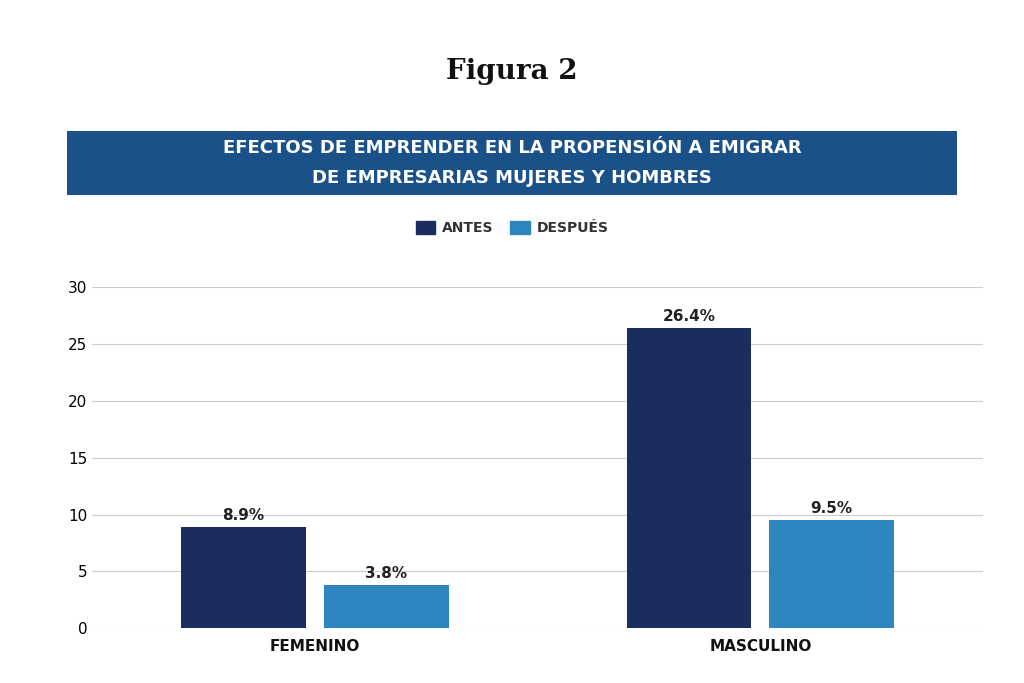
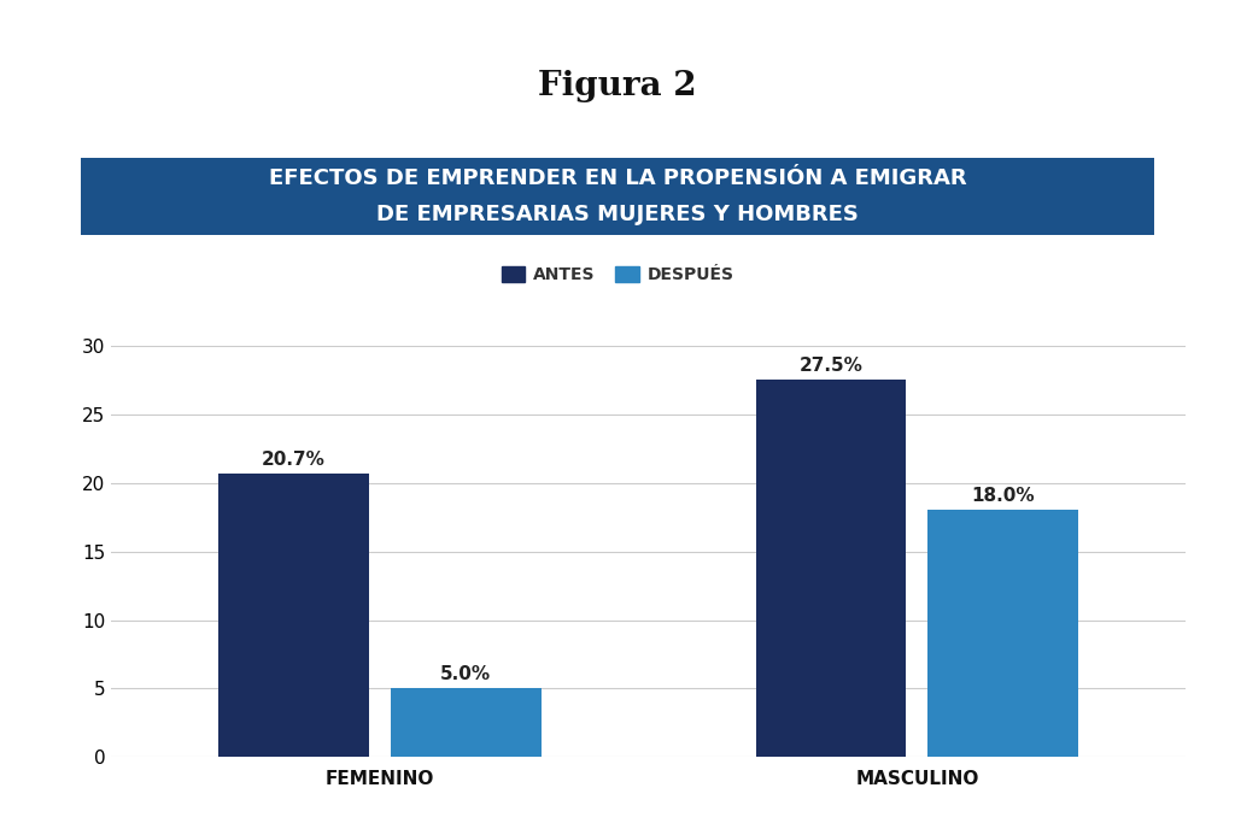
ANTES/FEMENINO: 8.9% -> 20.7%
DESPUÉS/FEMENINO: 3.8% -> 5.0%
ANTES/MASCULINO: 26.4% -> 27.5%
DESPUÉS/MASCULINO: 9.5% -> 18.0%
